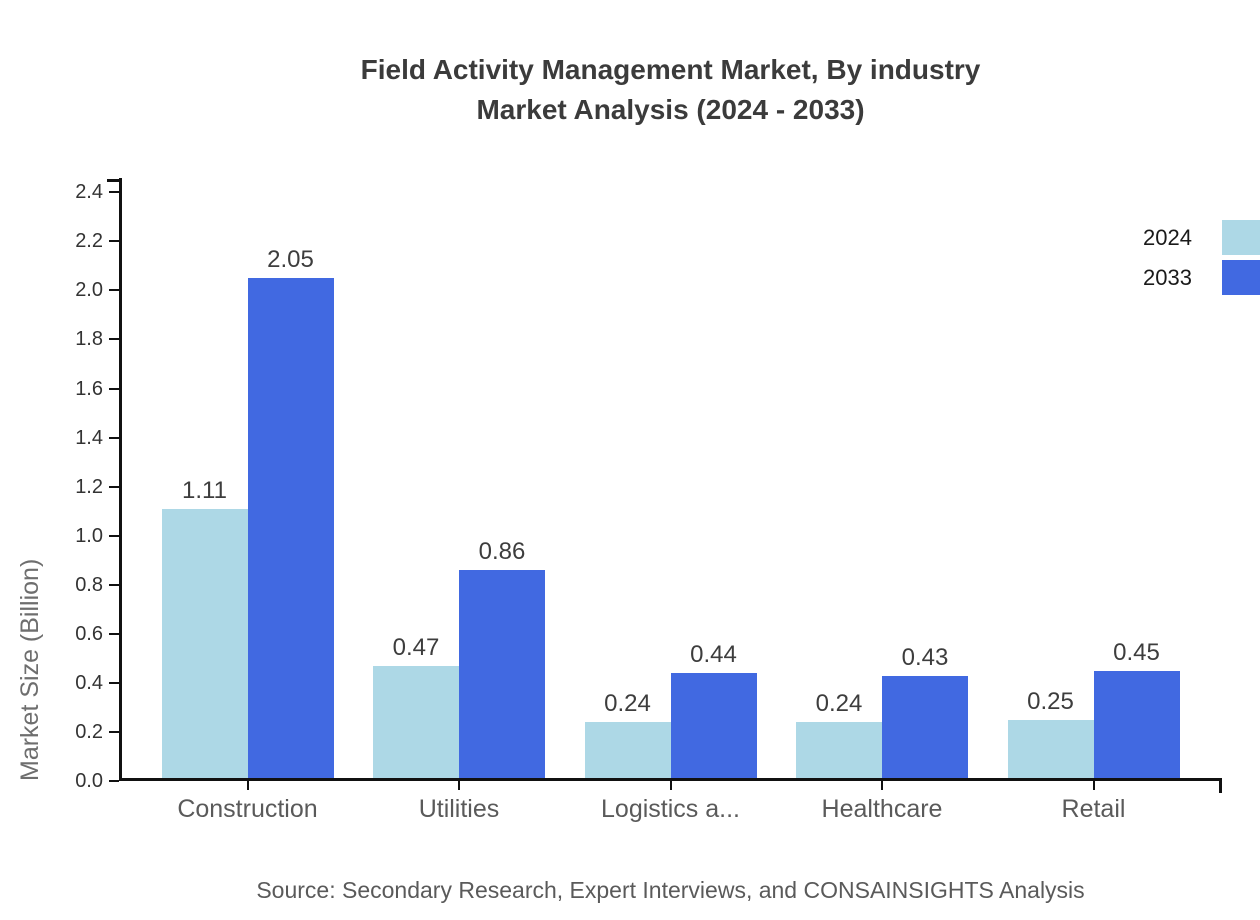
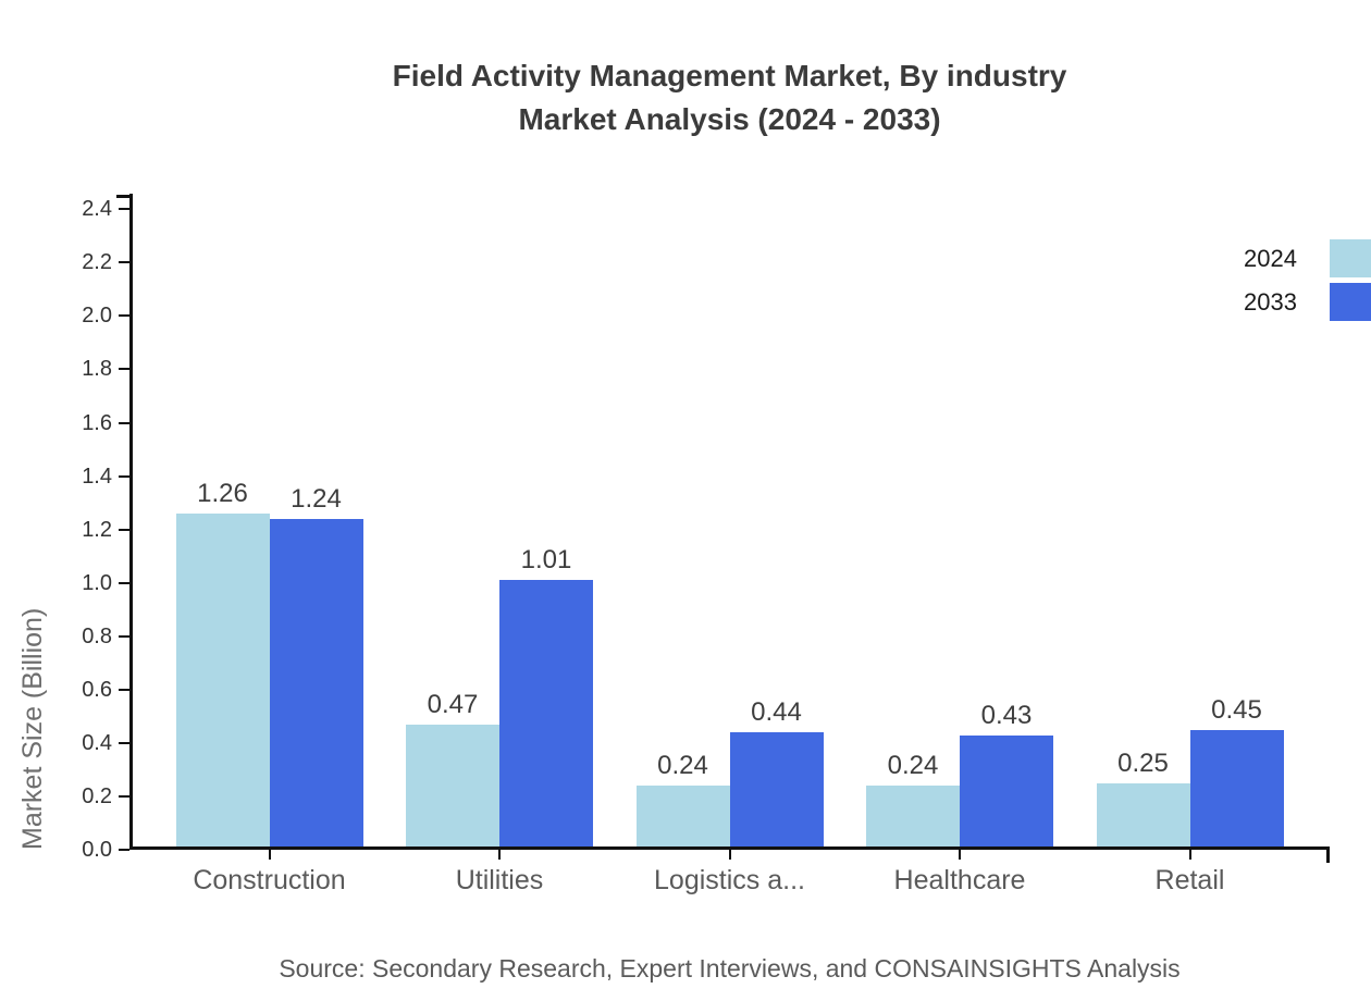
2024/Construction: 1.11 -> 1.26
2033/Construction: 2.05 -> 1.24
2033/Utilities: 0.86 -> 1.01
